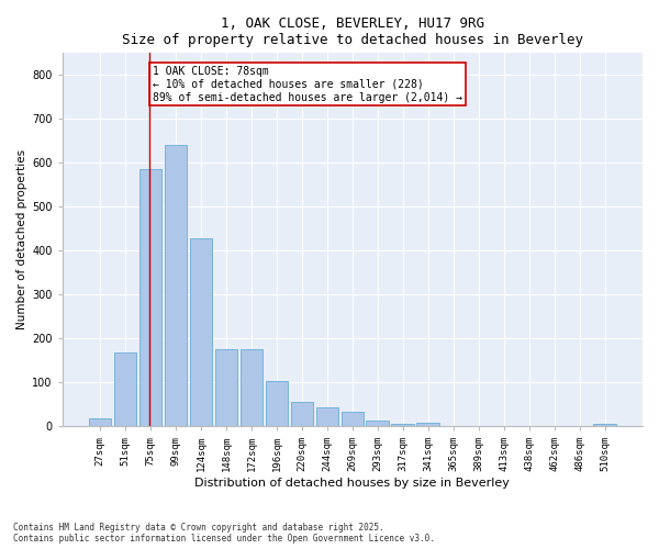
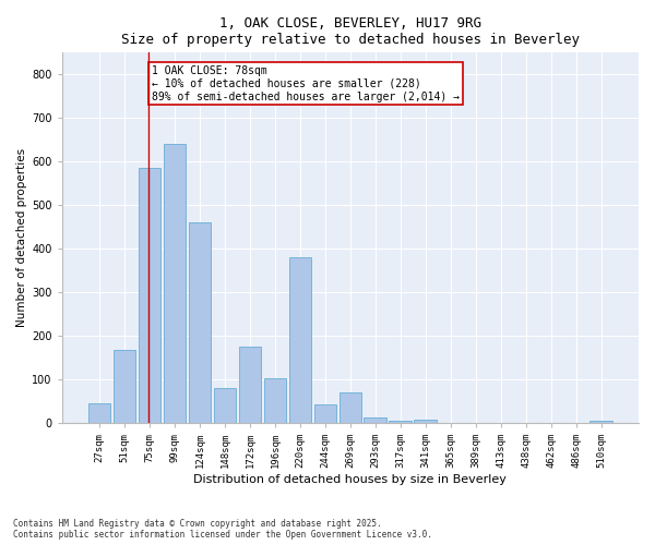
27sqm: 18 -> 45
124sqm: 428 -> 460
148sqm: 175 -> 80
220sqm: 55 -> 380
269sqm: 32 -> 70
